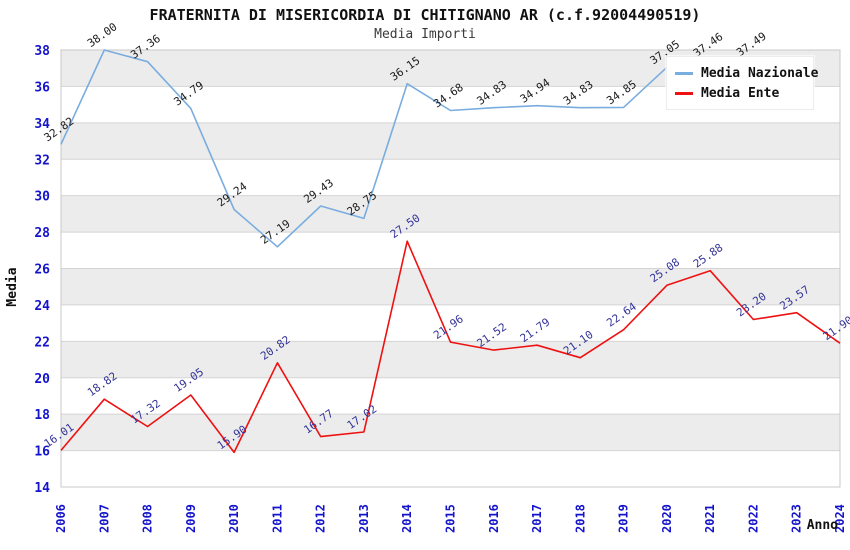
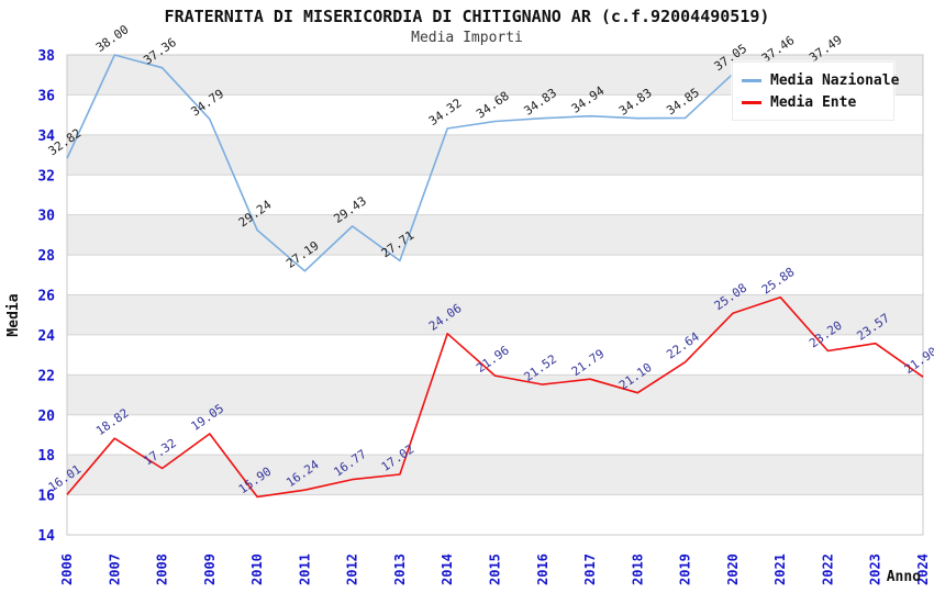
Media Ente/2011: 20.82 -> 16.24
Media Nazionale/2013: 28.75 -> 27.71
Media Nazionale/2014: 36.15 -> 34.32
Media Ente/2014: 27.50 -> 24.06
